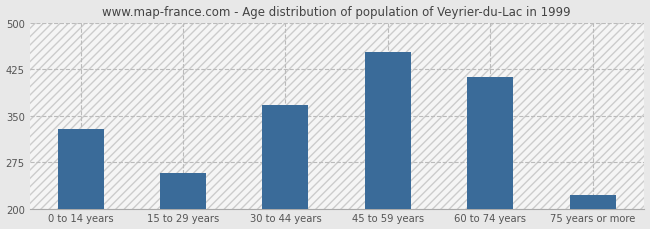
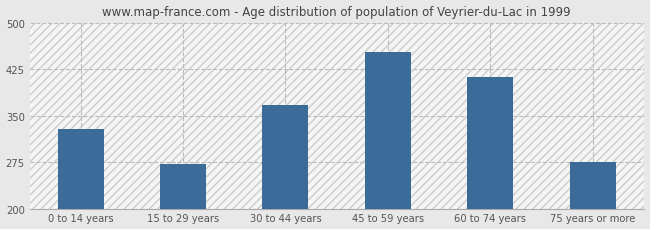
15 to 29 years: 258 -> 272
75 years or more: 222 -> 276
